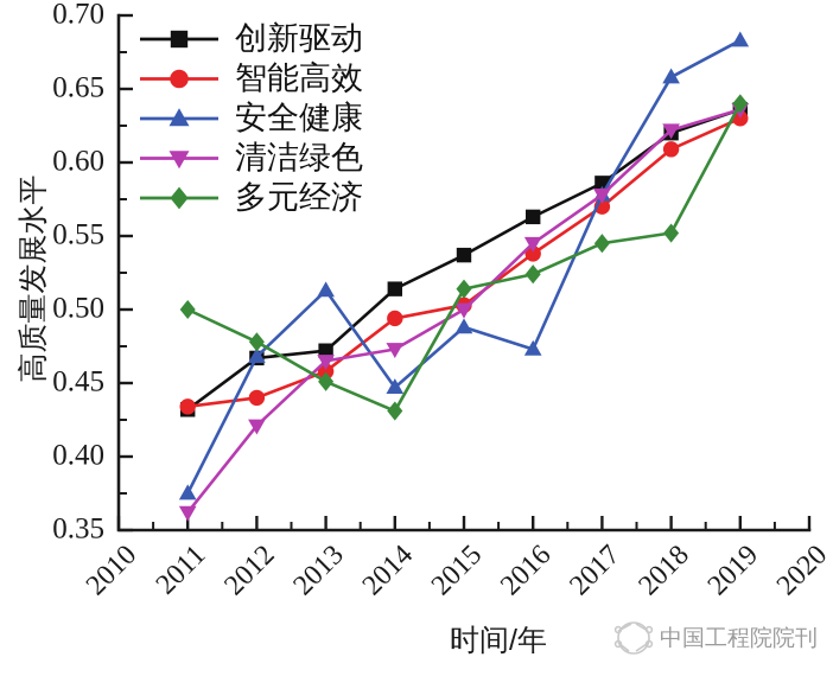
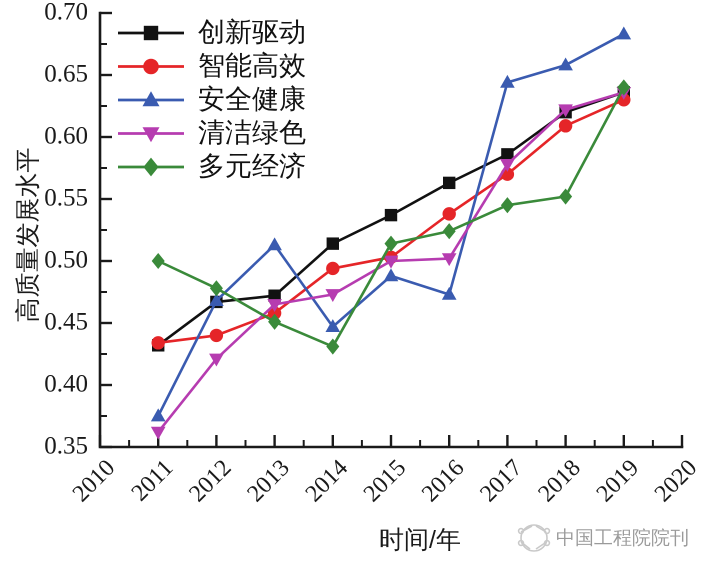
清洁绿色/2016: 0.545 -> 0.502
安全健康/2017: 0.578 -> 0.644
